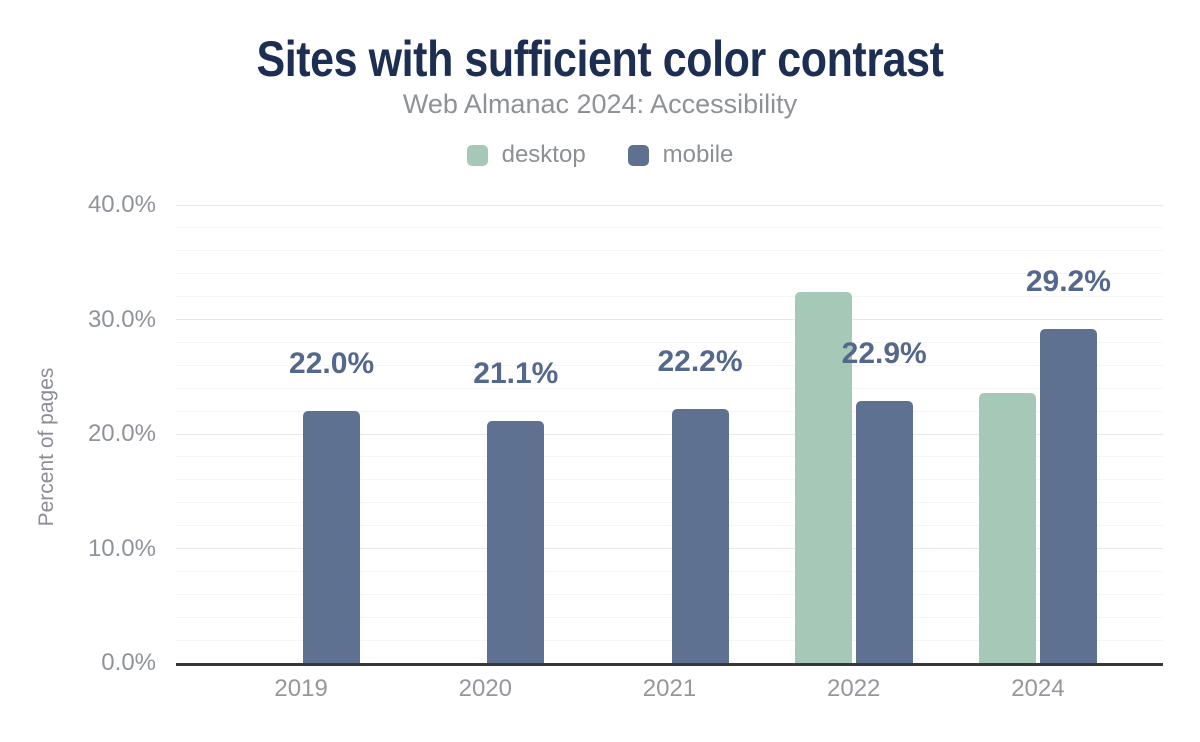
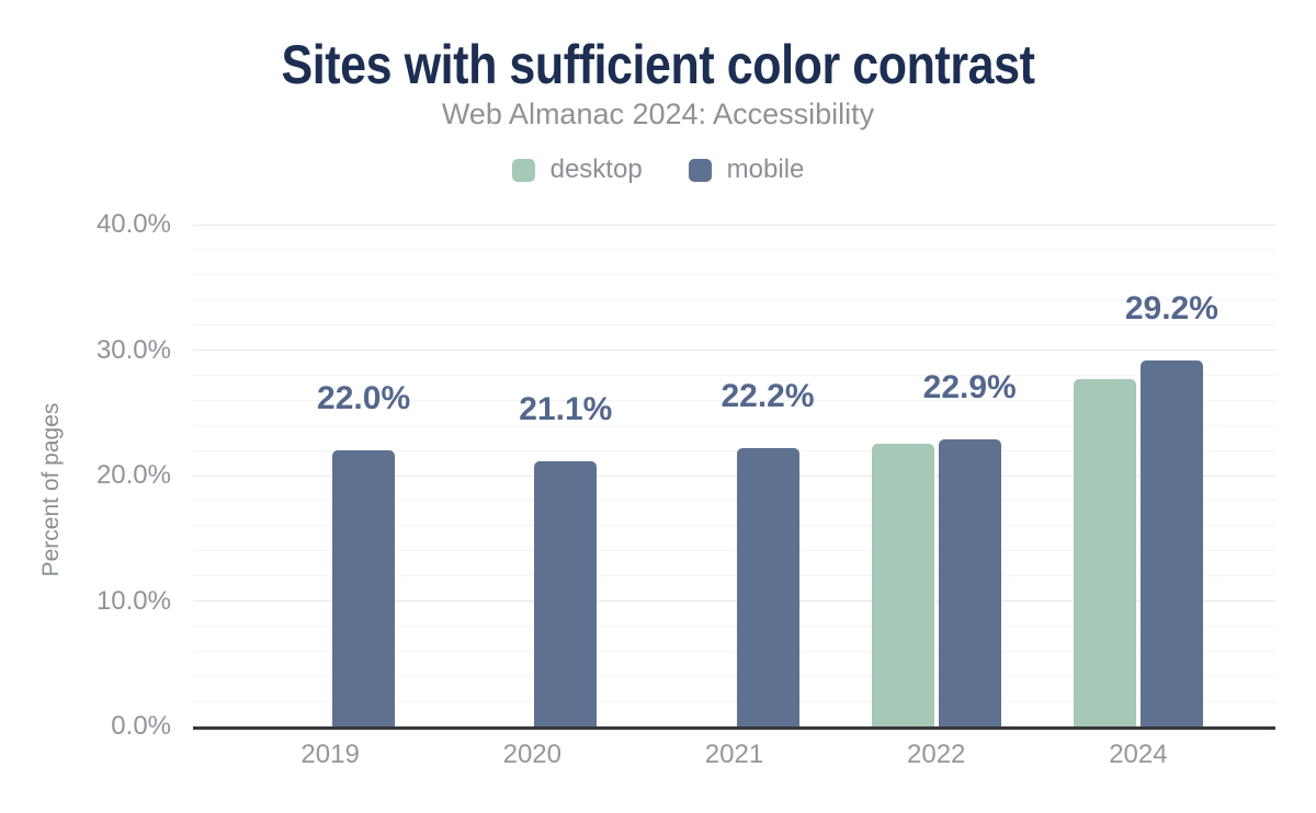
desktop/2022: 32.4% -> 22.5%
desktop/2024: 23.6% -> 27.7%
